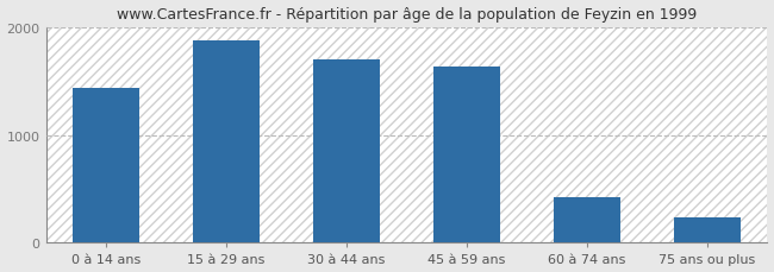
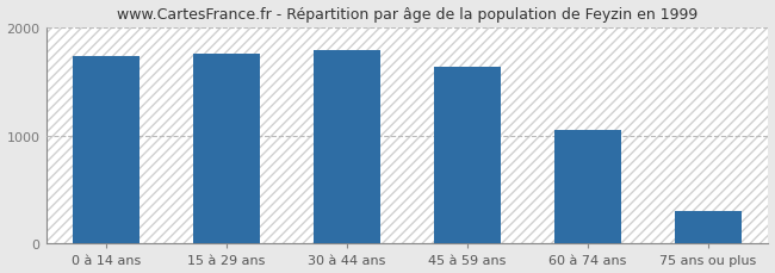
0 à 14 ans: 1440 -> 1730
15 à 29 ans: 1880 -> 1760
30 à 44 ans: 1700 -> 1790
60 à 74 ans: 420 -> 1050
75 ans ou plus: 240 -> 300
